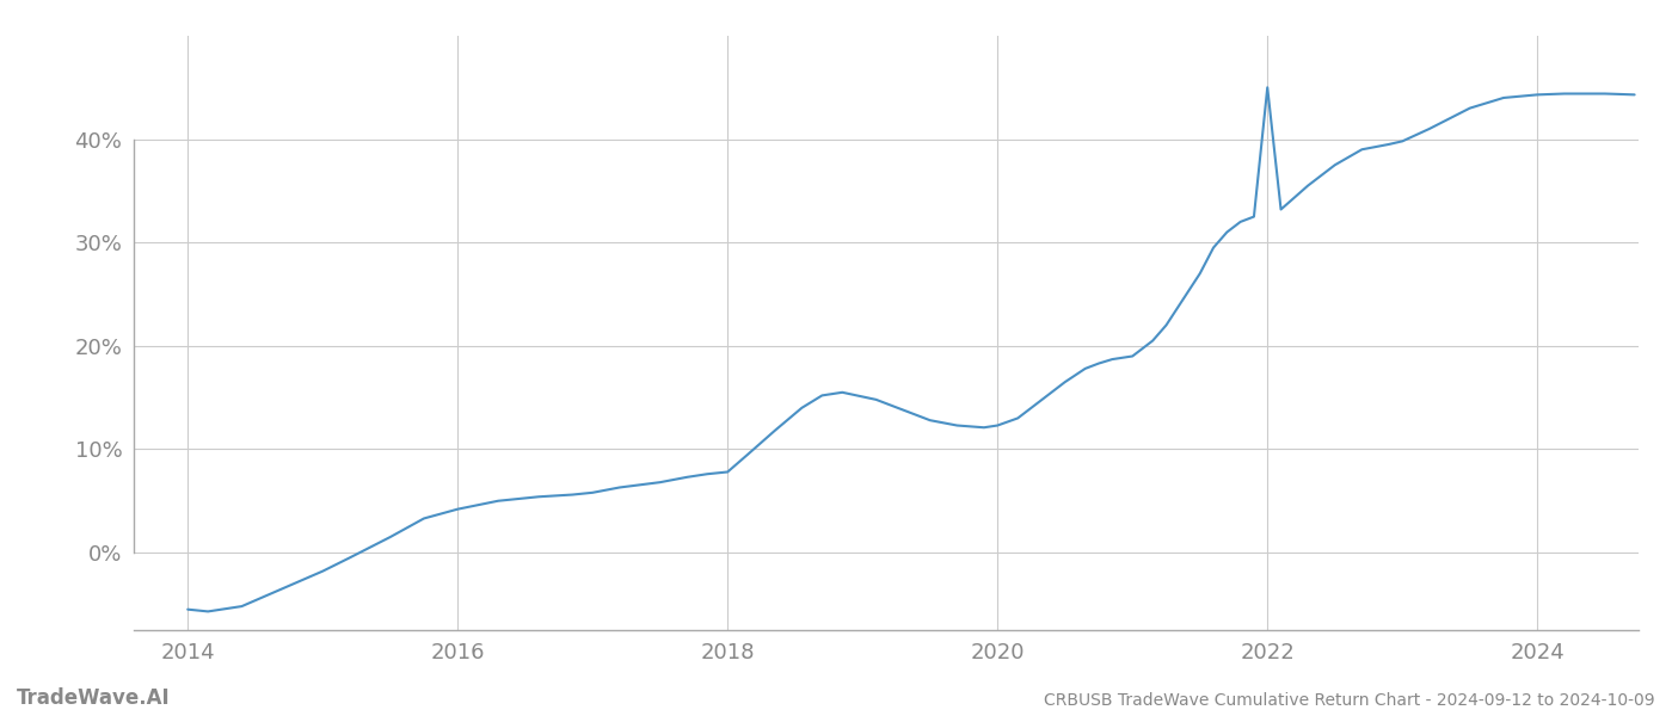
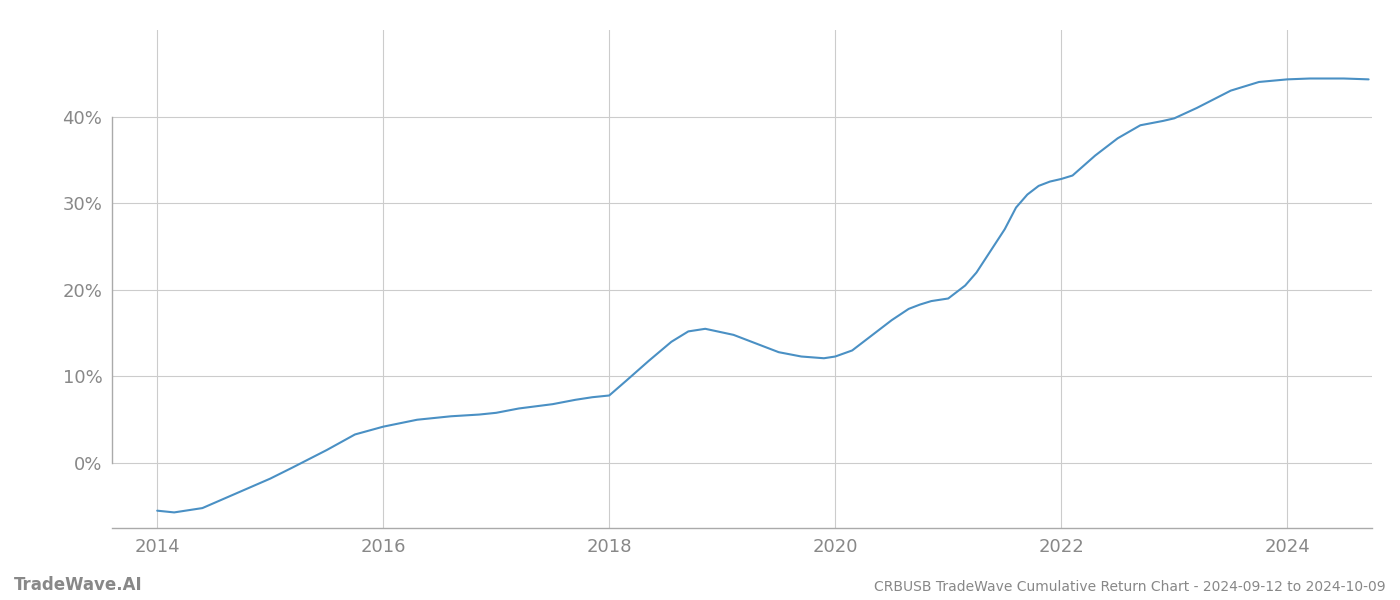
2022: 45.0% -> 32.8%
